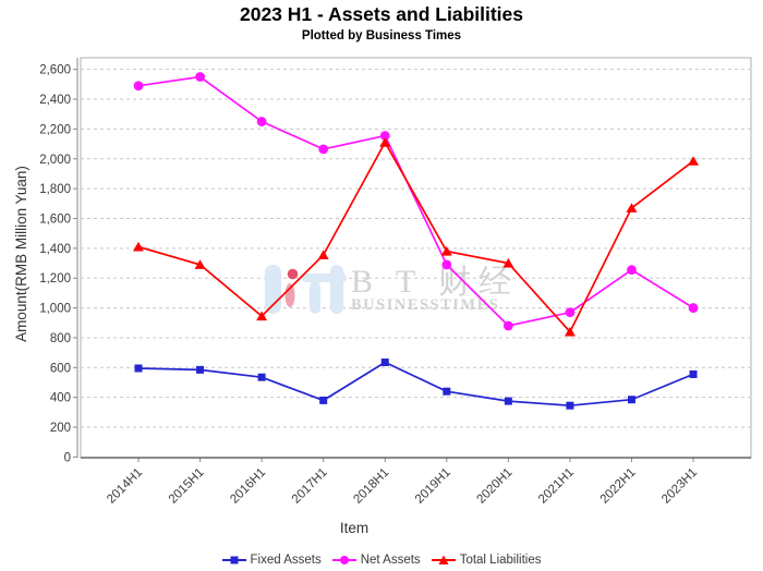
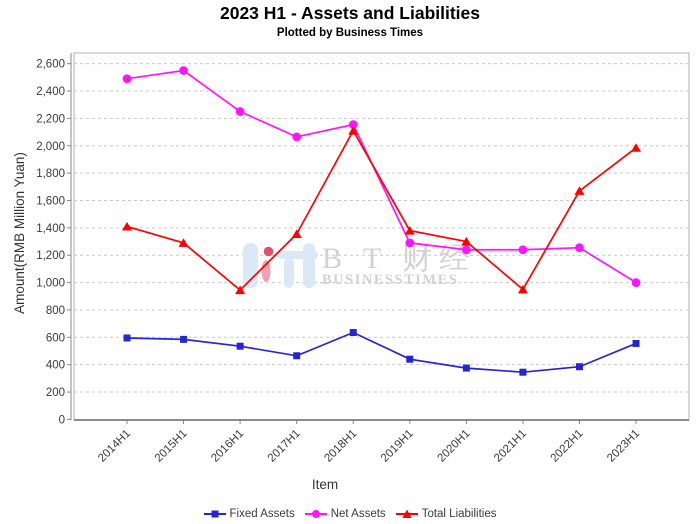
Fixed Assets/2017H1: 380 -> 460
Net Assets/2020H1: 880 -> 1240
Net Assets/2021H1: 970 -> 1240
Total Liabilities/2021H1: 840 -> 950
